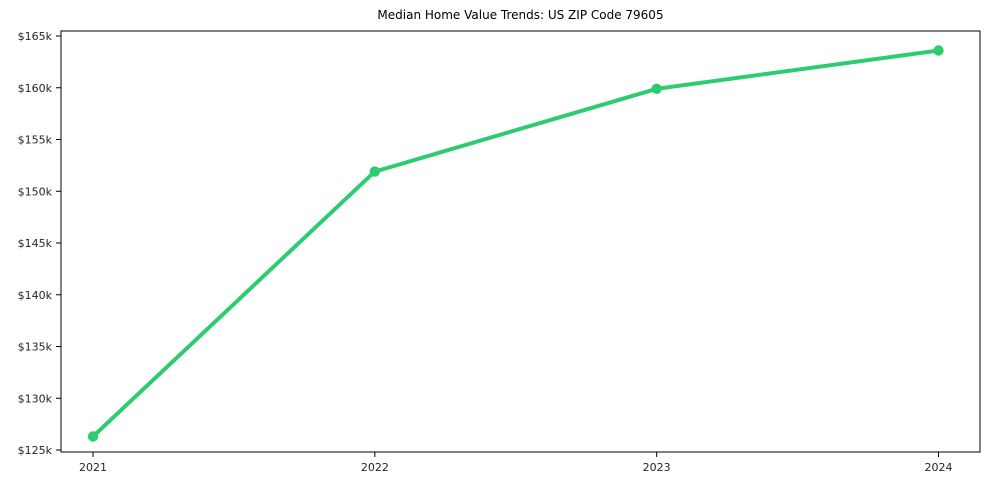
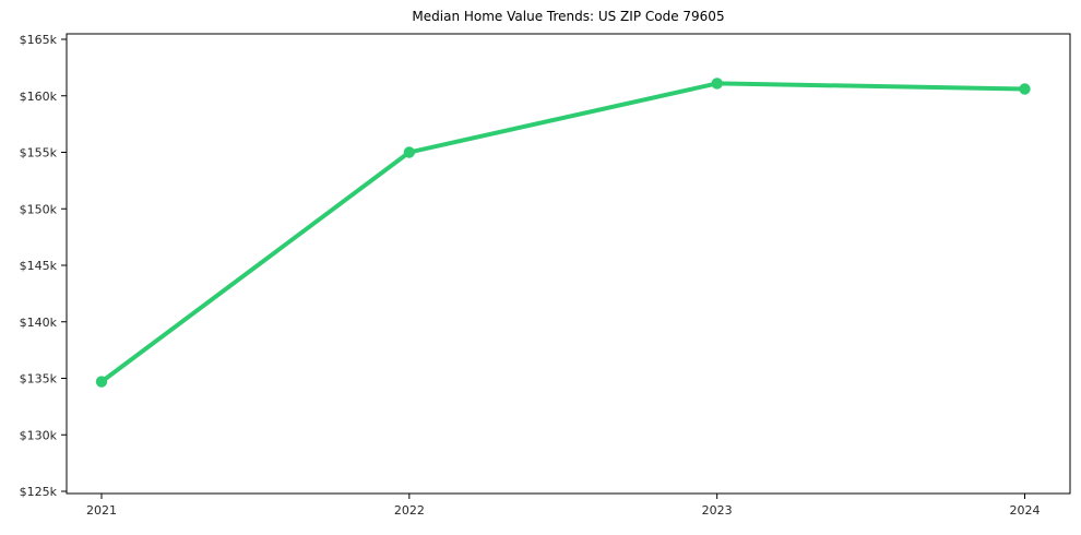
2021: $126.3k -> $134.7k
2022: $151.9k -> $155.0k
2023: $159.9k -> $161.1k
2024: $163.6k -> $160.6k
